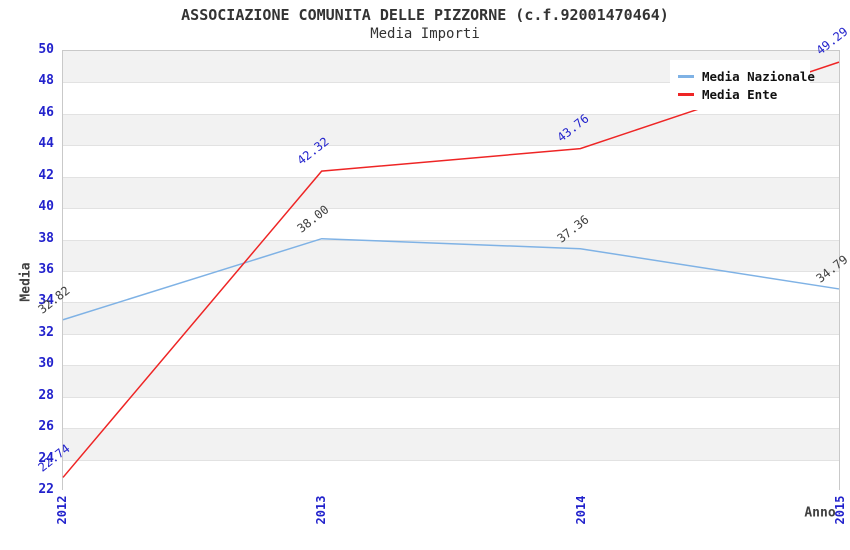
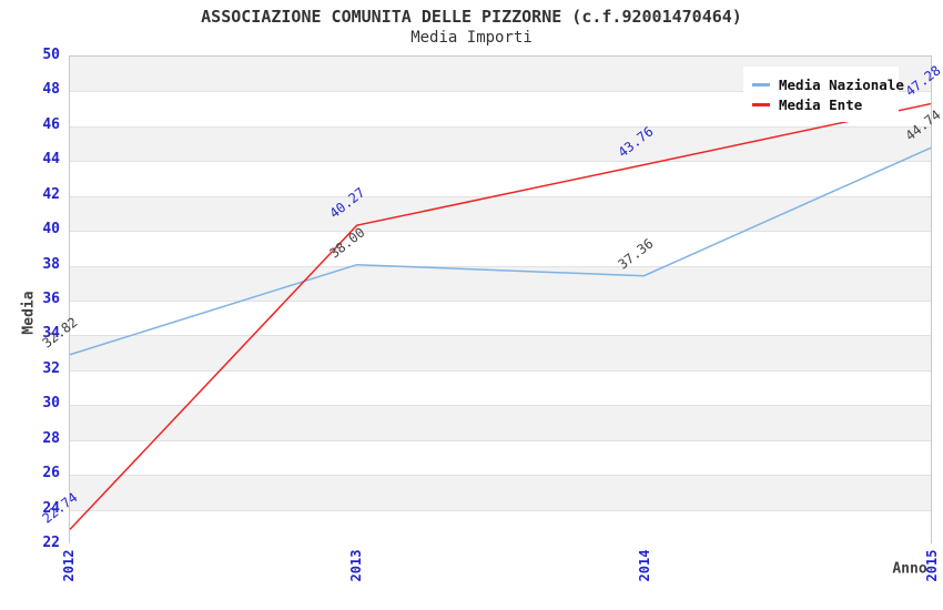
Media Ente/2013: 42.32 -> 40.27
Media Nazionale/2015: 34.79 -> 44.74
Media Ente/2015: 49.29 -> 47.28
